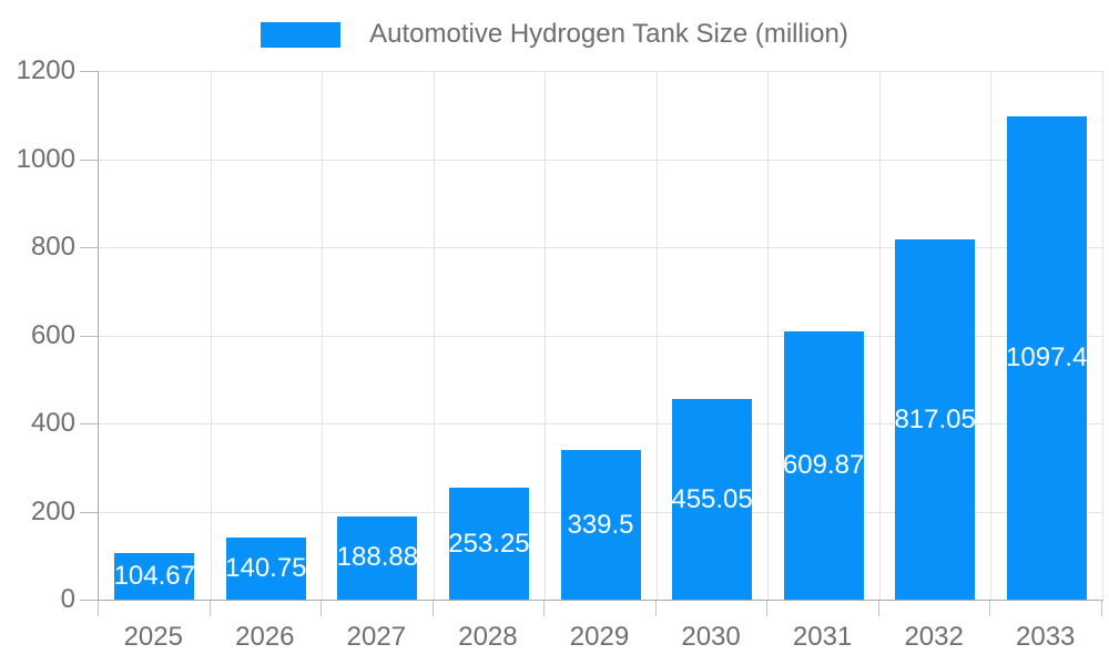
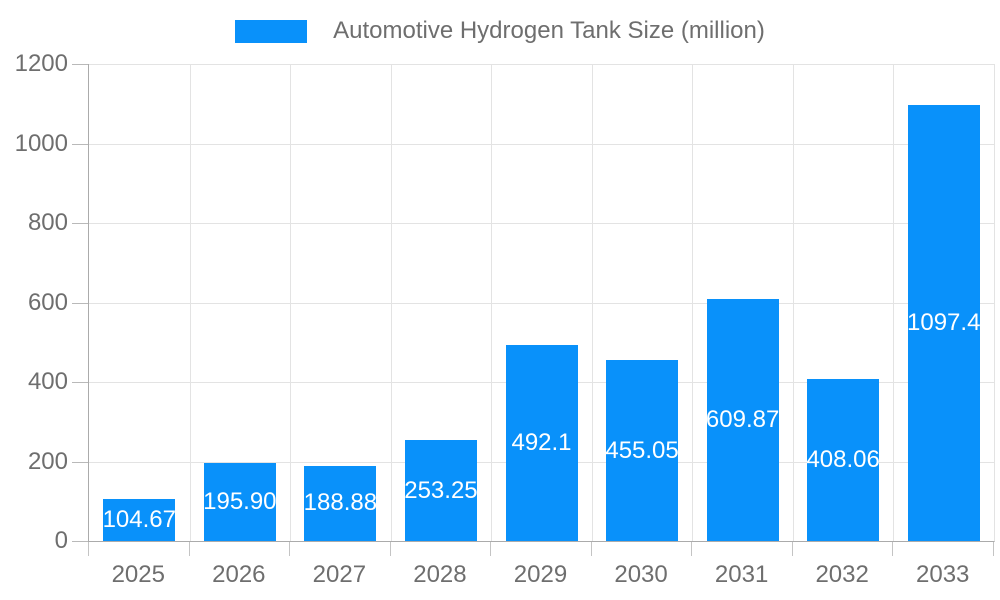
2026: 140.75 -> 195.90
2029: 339.5 -> 492.1
2032: 817.05 -> 408.06
